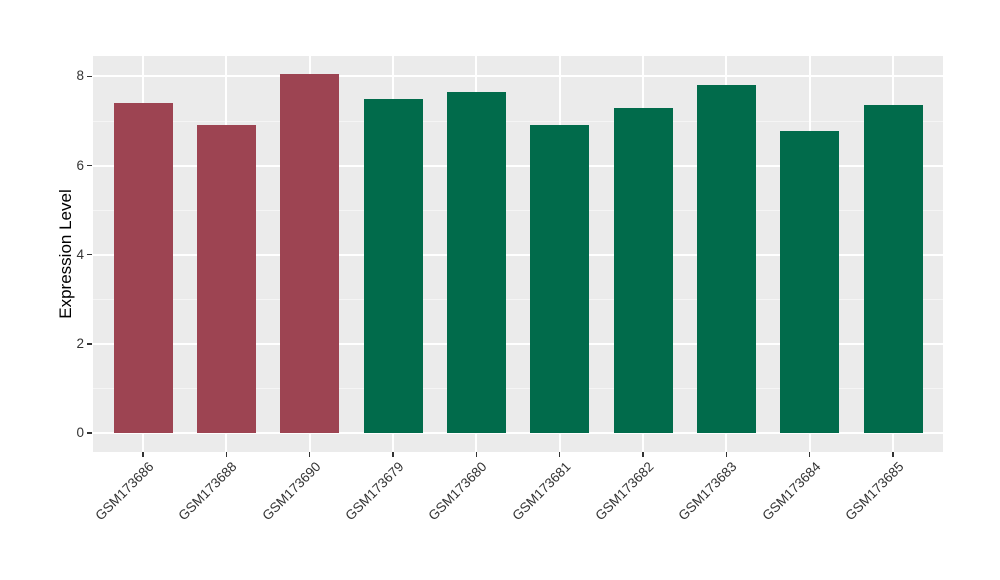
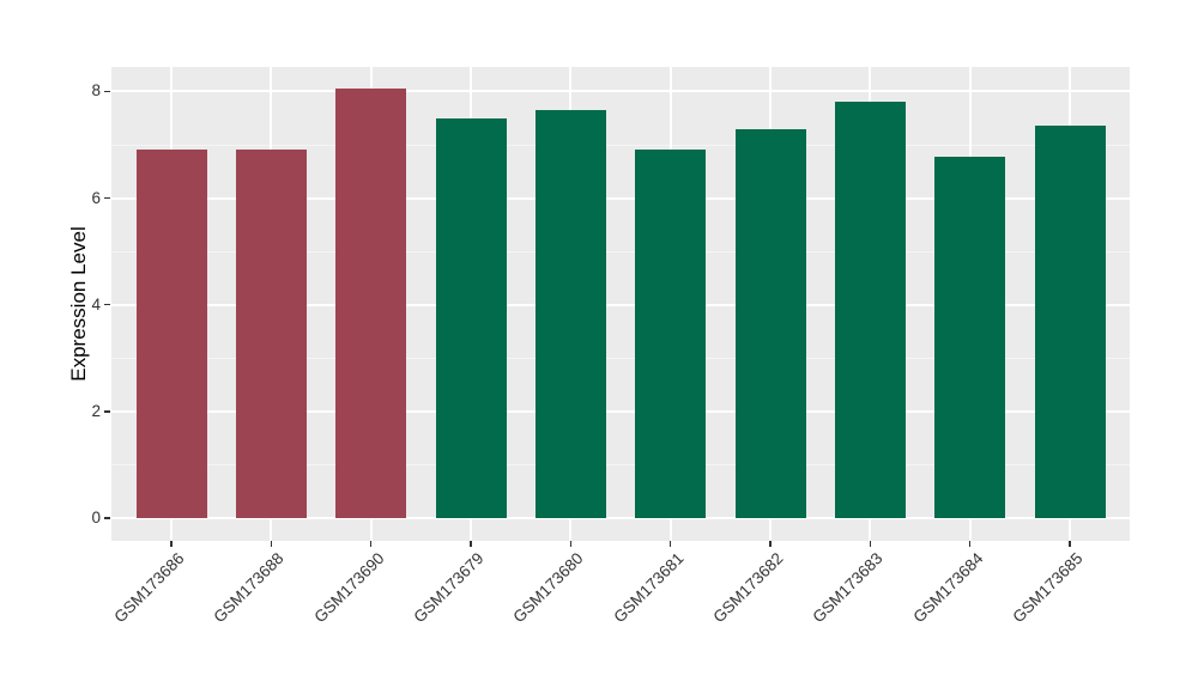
GSM173686: 7.4 -> 6.9
